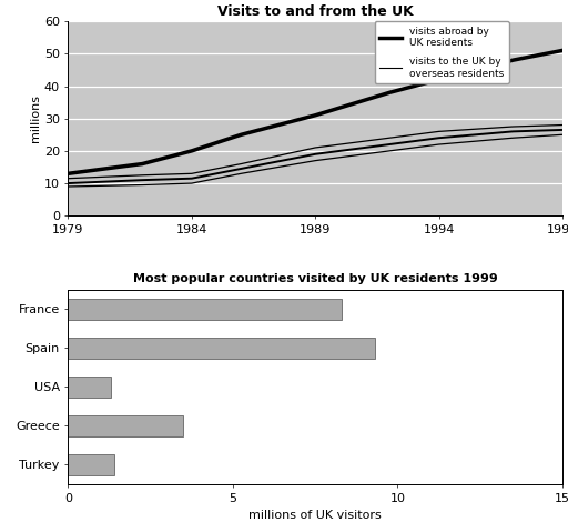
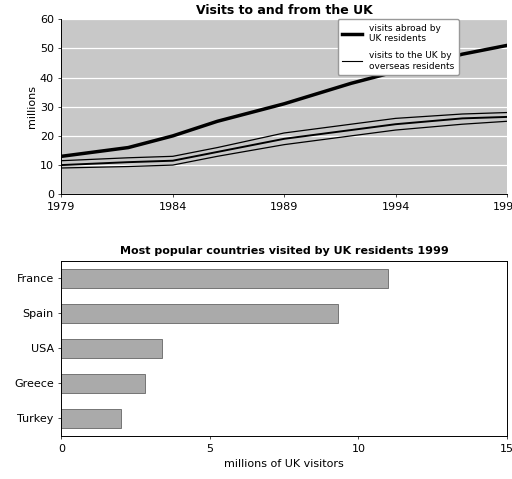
Most popular countries visited by UK residents 1999/France: 8.3 -> 11.0
Most popular countries visited by UK residents 1999/USA: 1.3 -> 3.4
Most popular countries visited by UK residents 1999/Greece: 3.5 -> 2.8
Most popular countries visited by UK residents 1999/Turkey: 1.4 -> 2.0
